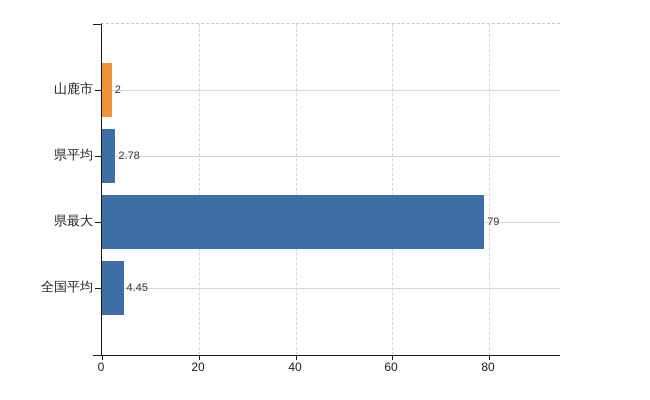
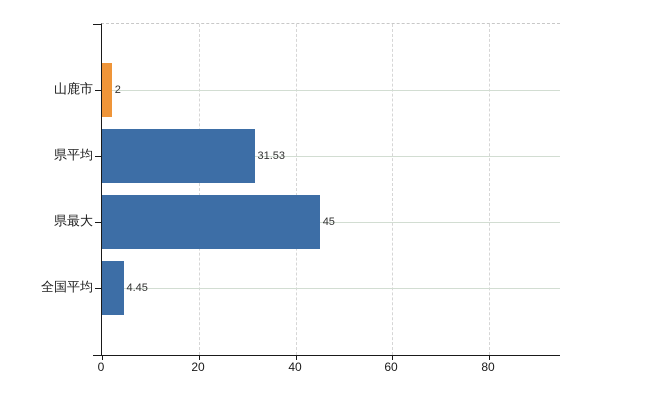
県平均: 2.78 -> 31.53
県最大: 79 -> 45
